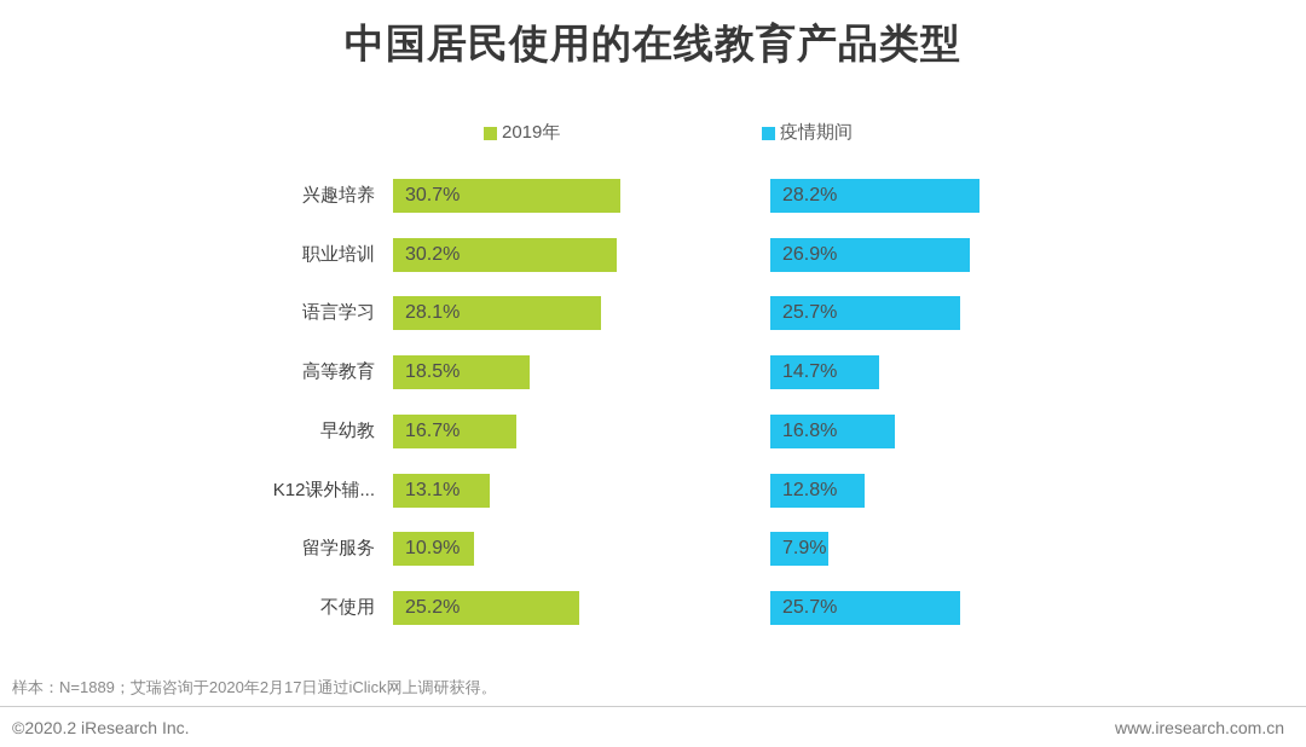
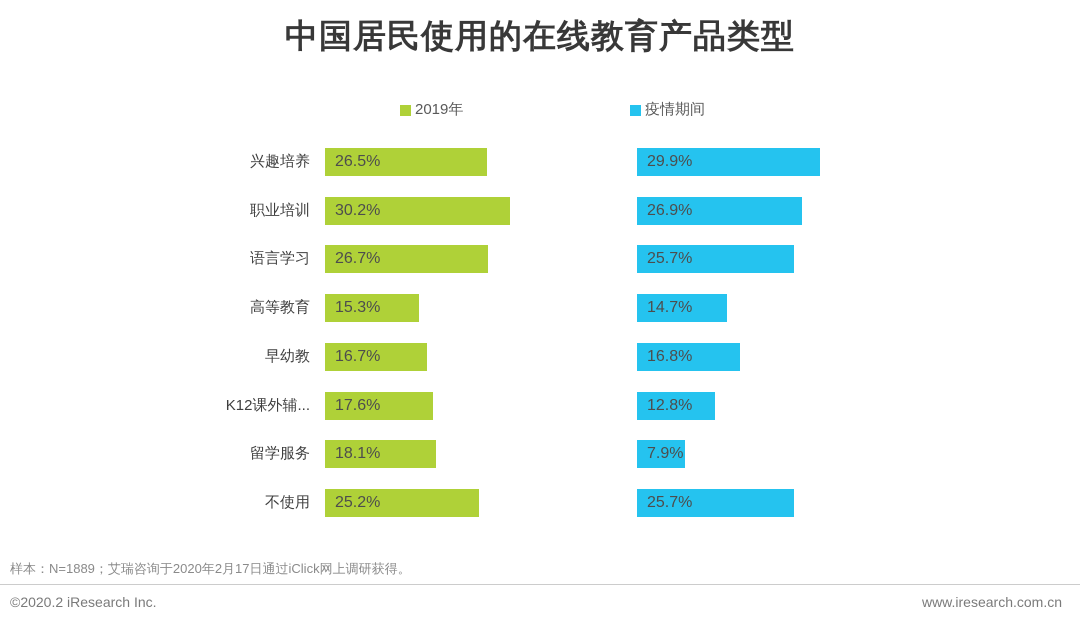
2019年/兴趣培养: 30.7% -> 26.5%
疫情期间/兴趣培养: 28.2% -> 29.9%
2019年/语言学习: 28.1% -> 26.7%
2019年/高等教育: 18.5% -> 15.3%
2019年/K12课外辅...: 13.1% -> 17.6%
2019年/留学服务: 10.9% -> 18.1%
